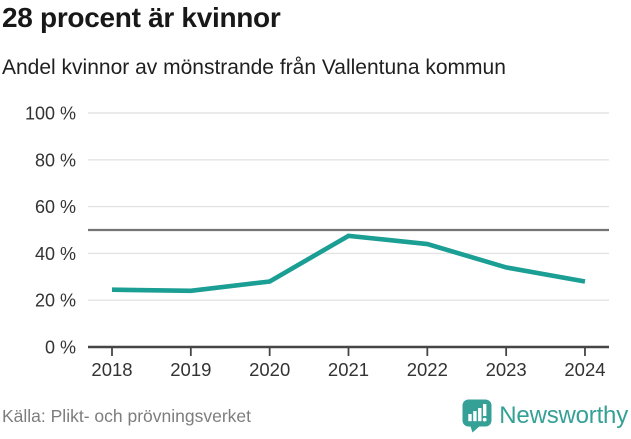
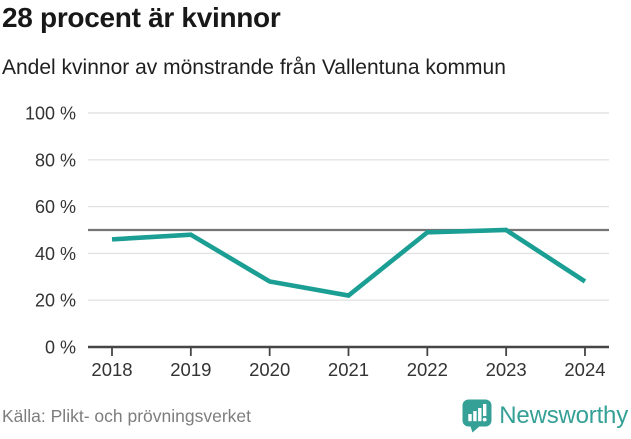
2018: 24% -> 46%
2019: 24% -> 48%
2021: 48% -> 22%
2022: 44% -> 49%
2023: 34% -> 50%
